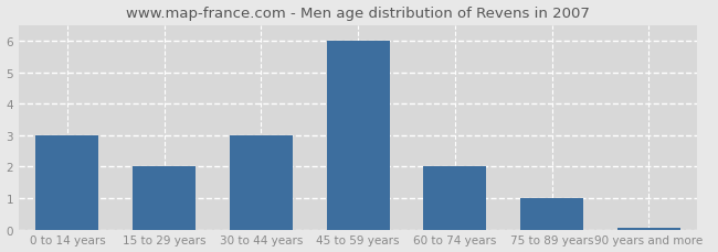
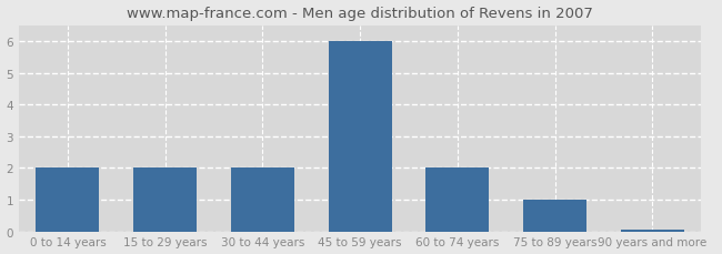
0 to 14 years: 3.00 -> 2.00
30 to 44 years: 3.00 -> 2.00
